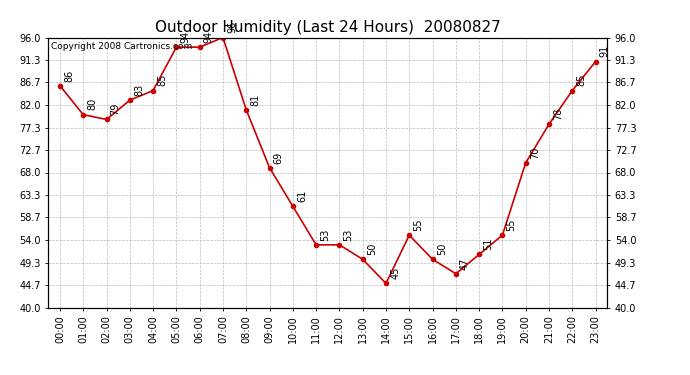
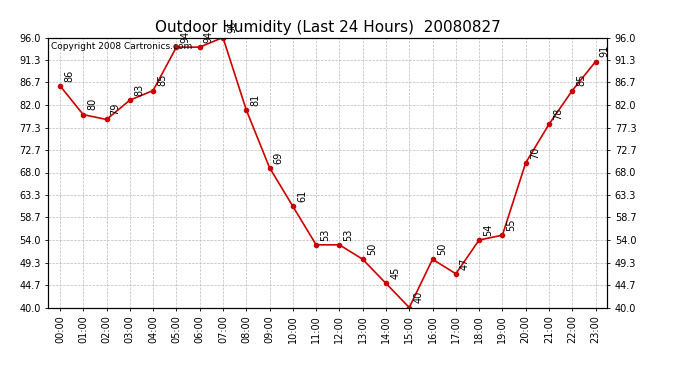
15:00: 55 -> 40
18:00: 51 -> 54
